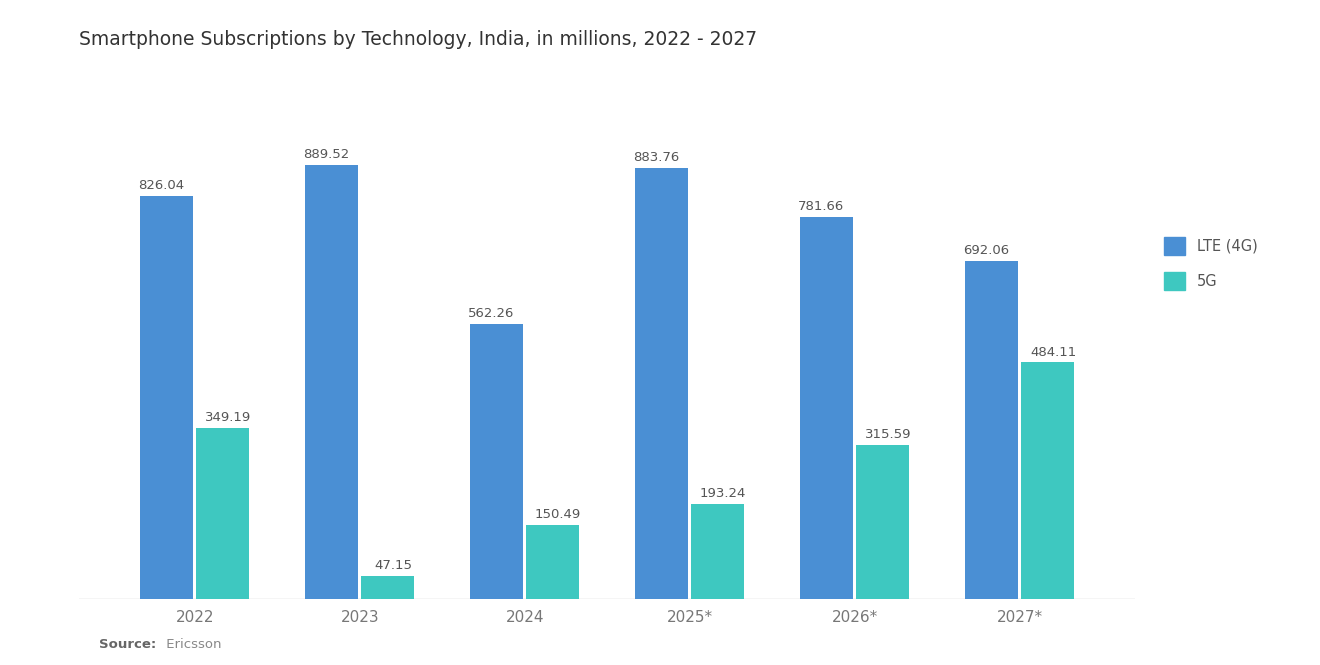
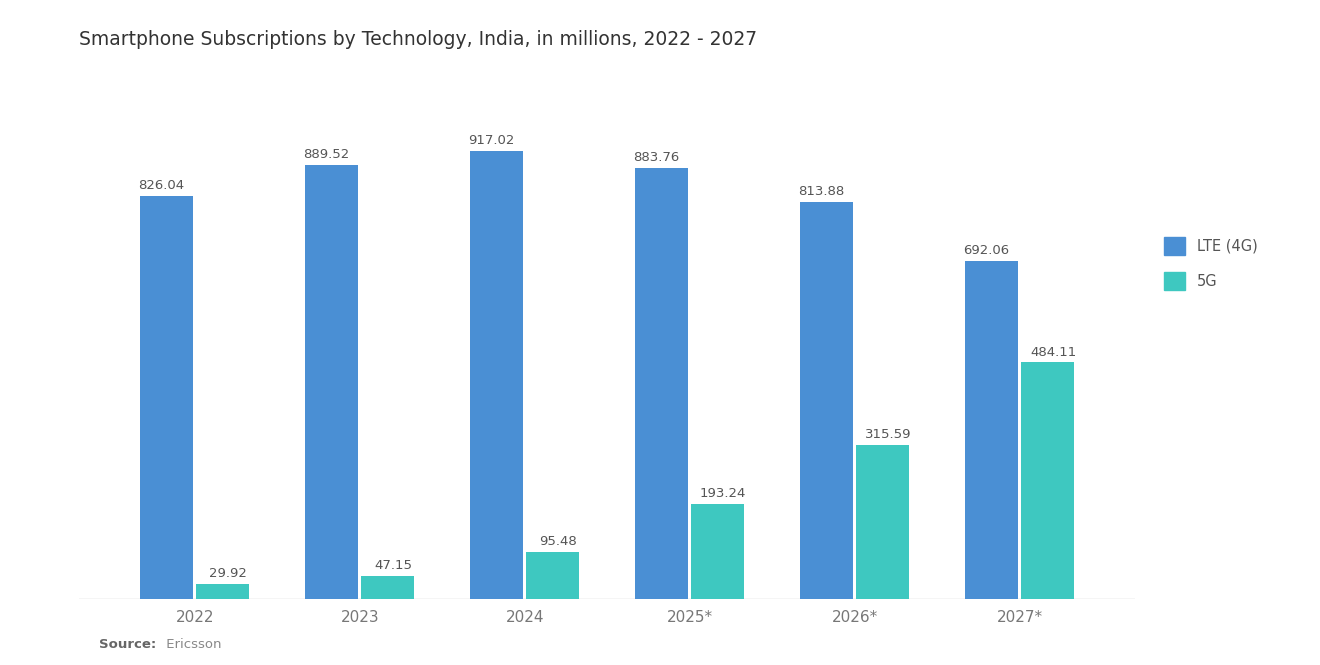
5G/2022: 349.19 -> 29.92
LTE (4G)/2024: 562.26 -> 917.02
5G/2024: 150.49 -> 95.48
LTE (4G)/2026*: 781.66 -> 813.88
